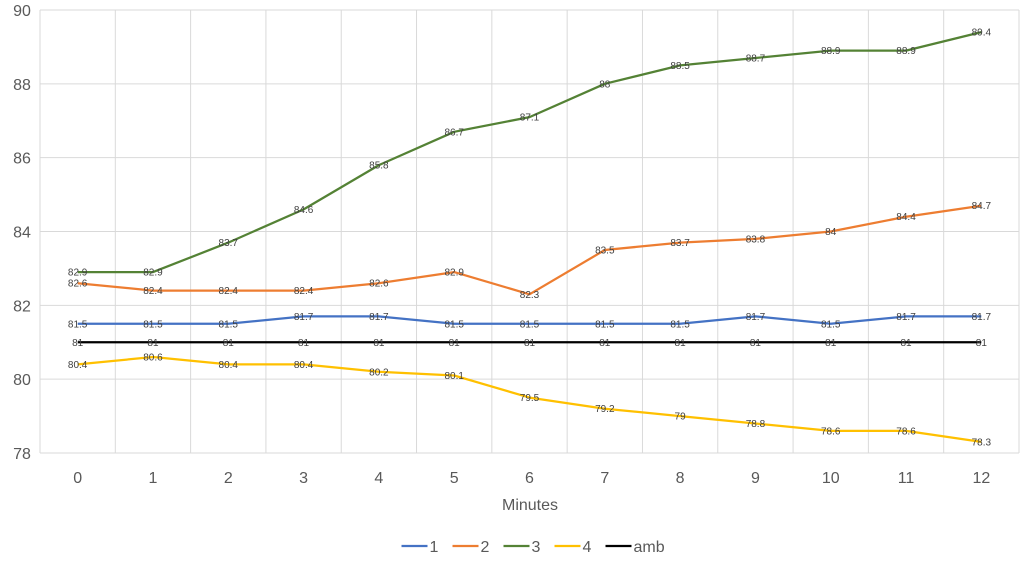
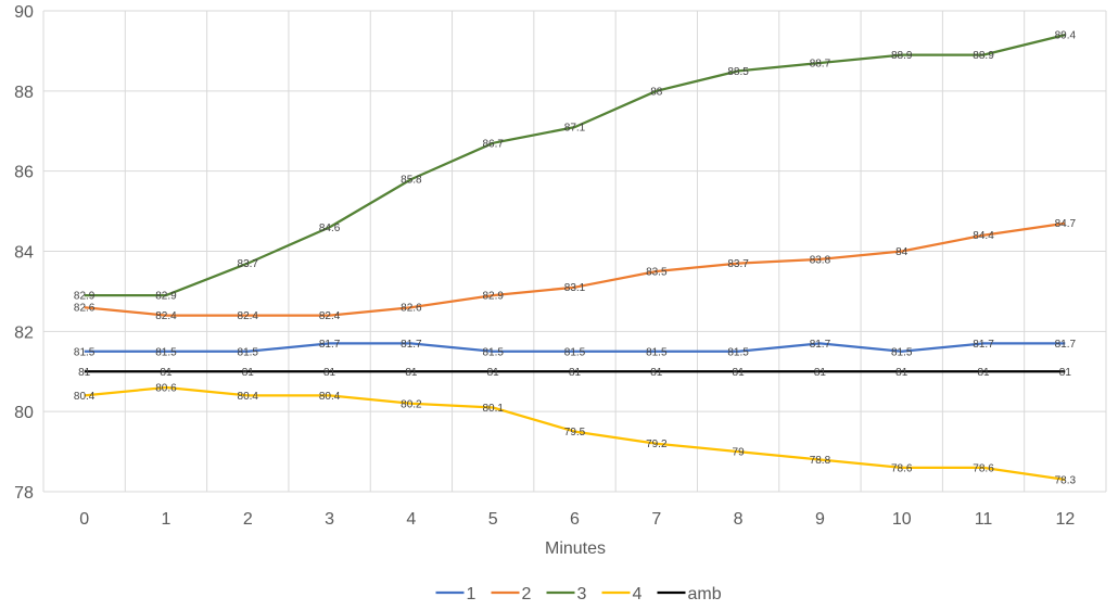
2/6: 82.3 -> 83.1
